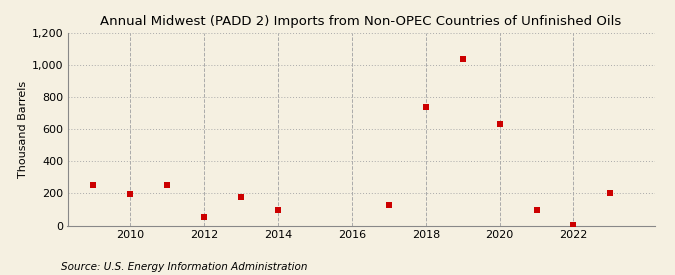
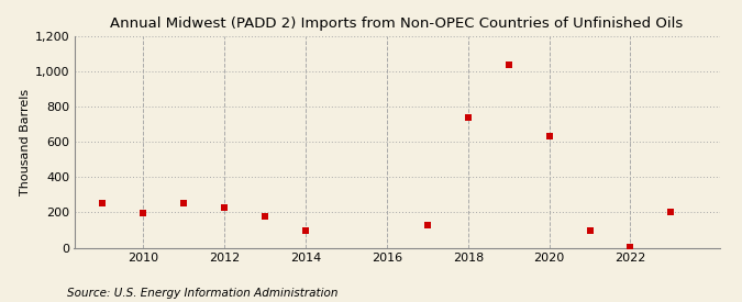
2012: 50 -> 230
